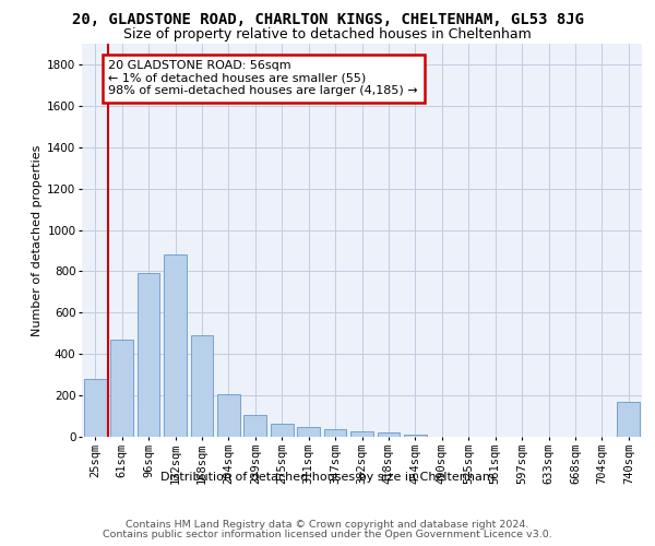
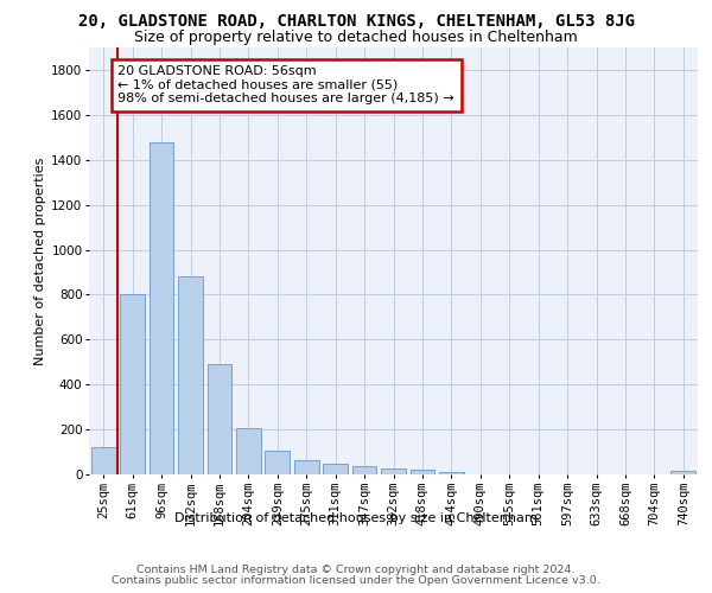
25sqm: 280 -> 120
61sqm: 470 -> 800
96sqm: 790 -> 1480
740sqm: 170 -> 20
